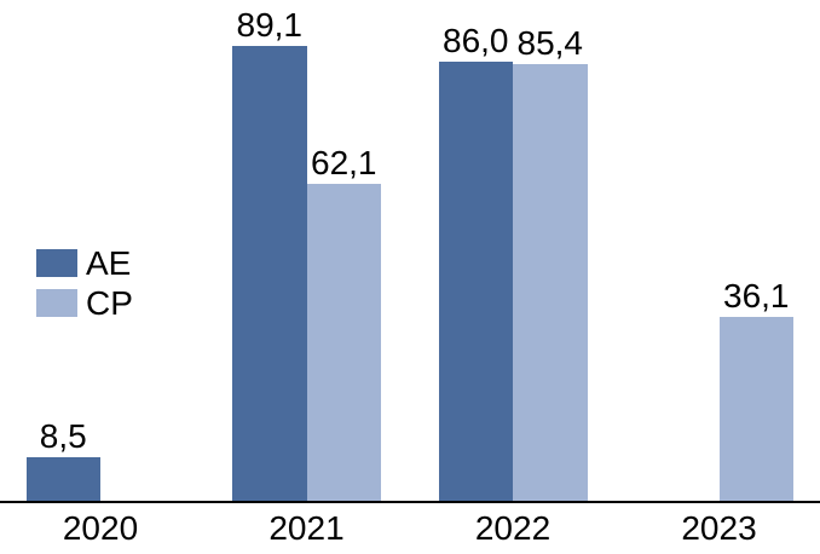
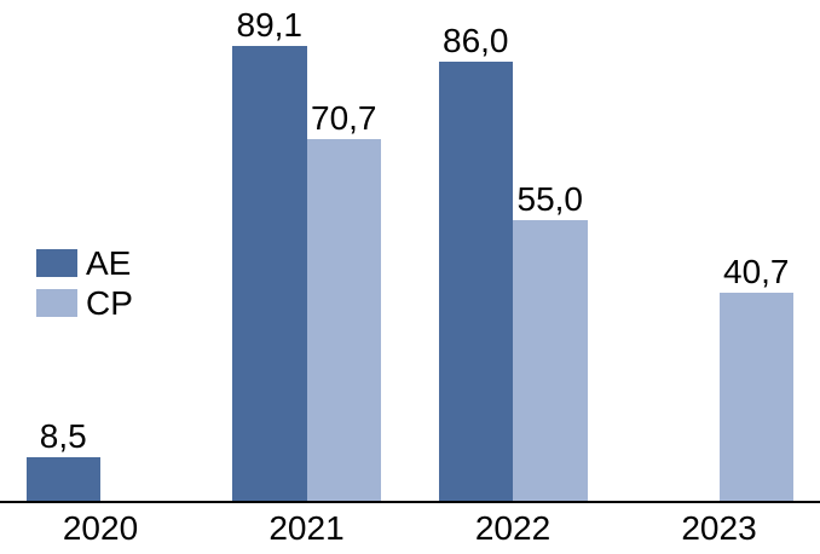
CP/2021: 62,1 -> 70,7
CP/2022: 85,4 -> 55,0
CP/2023: 36,1 -> 40,7
